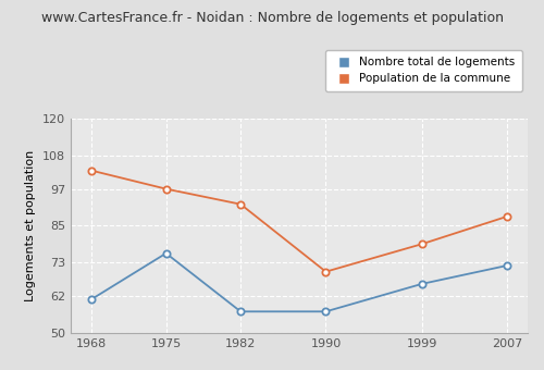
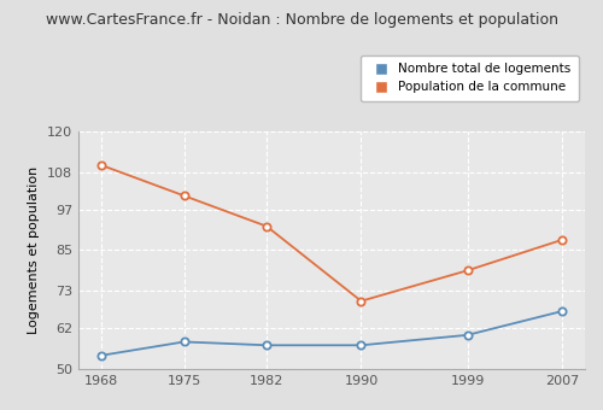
Nombre total de logements/1968: 61 -> 54
Population de la commune/1968: 103 -> 110
Nombre total de logements/1975: 76 -> 58
Population de la commune/1975: 97 -> 101
Nombre total de logements/1999: 66 -> 60
Nombre total de logements/2007: 72 -> 67
